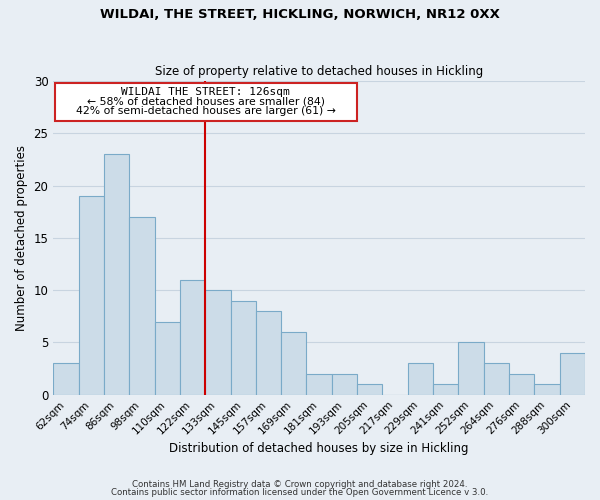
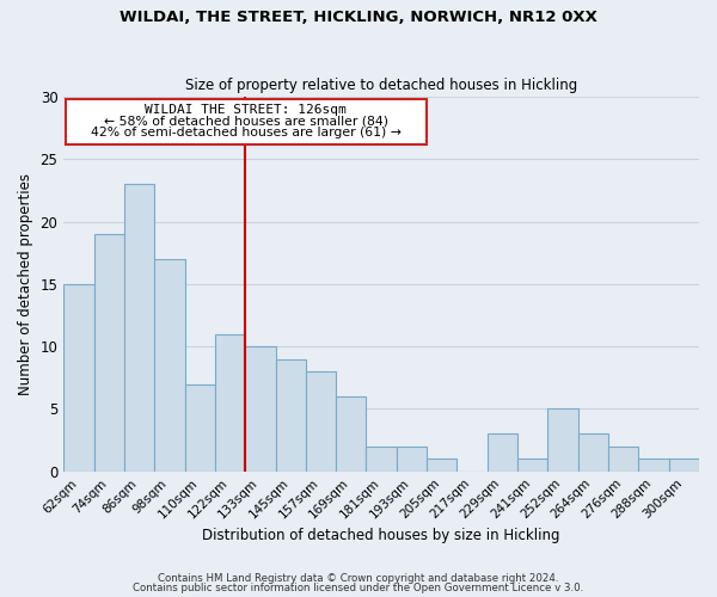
62sqm: 3 -> 15
300sqm: 4 -> 1
